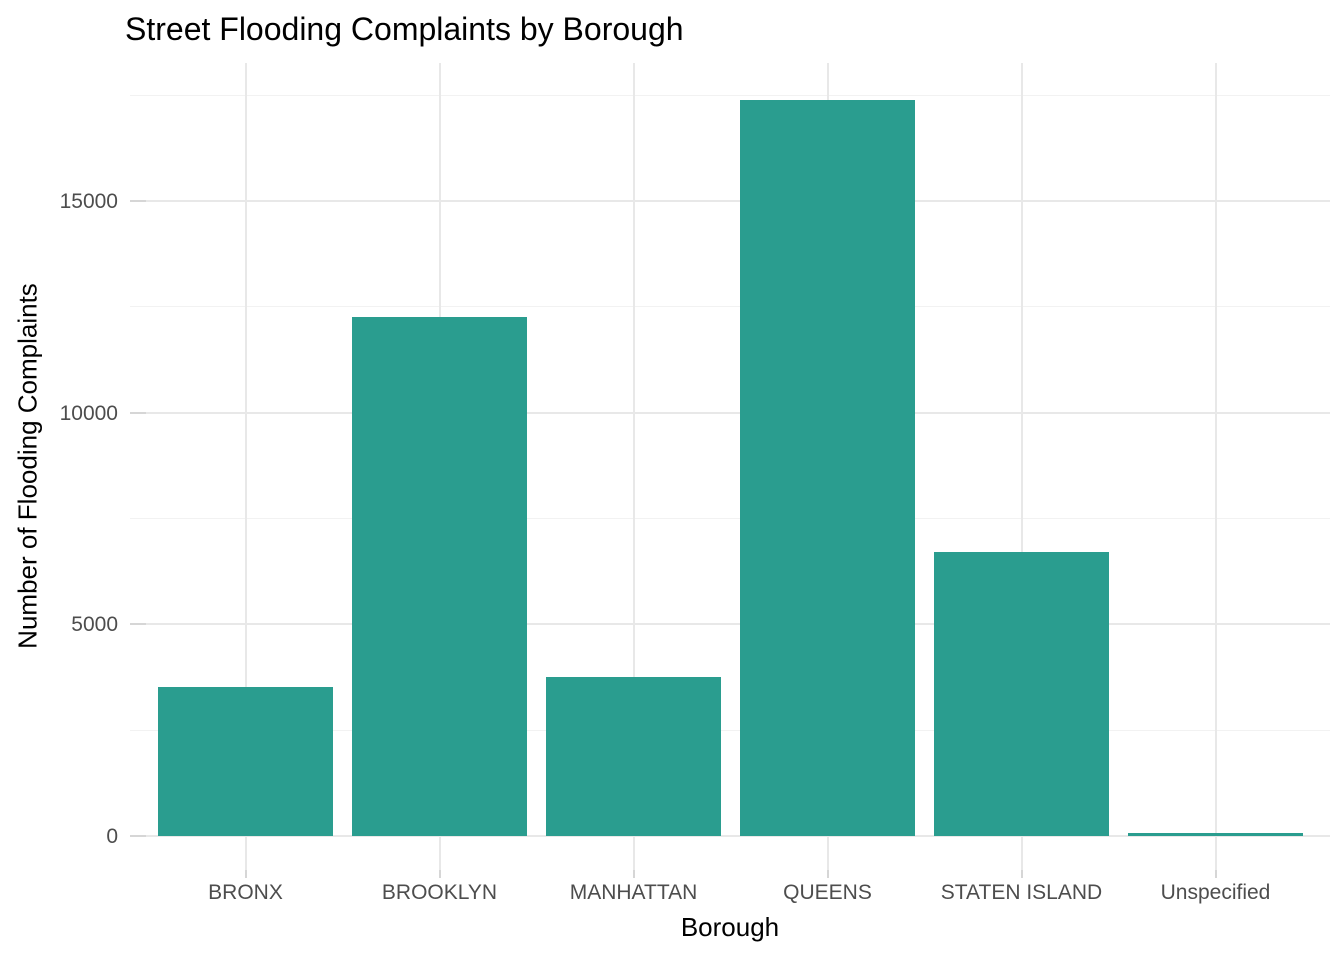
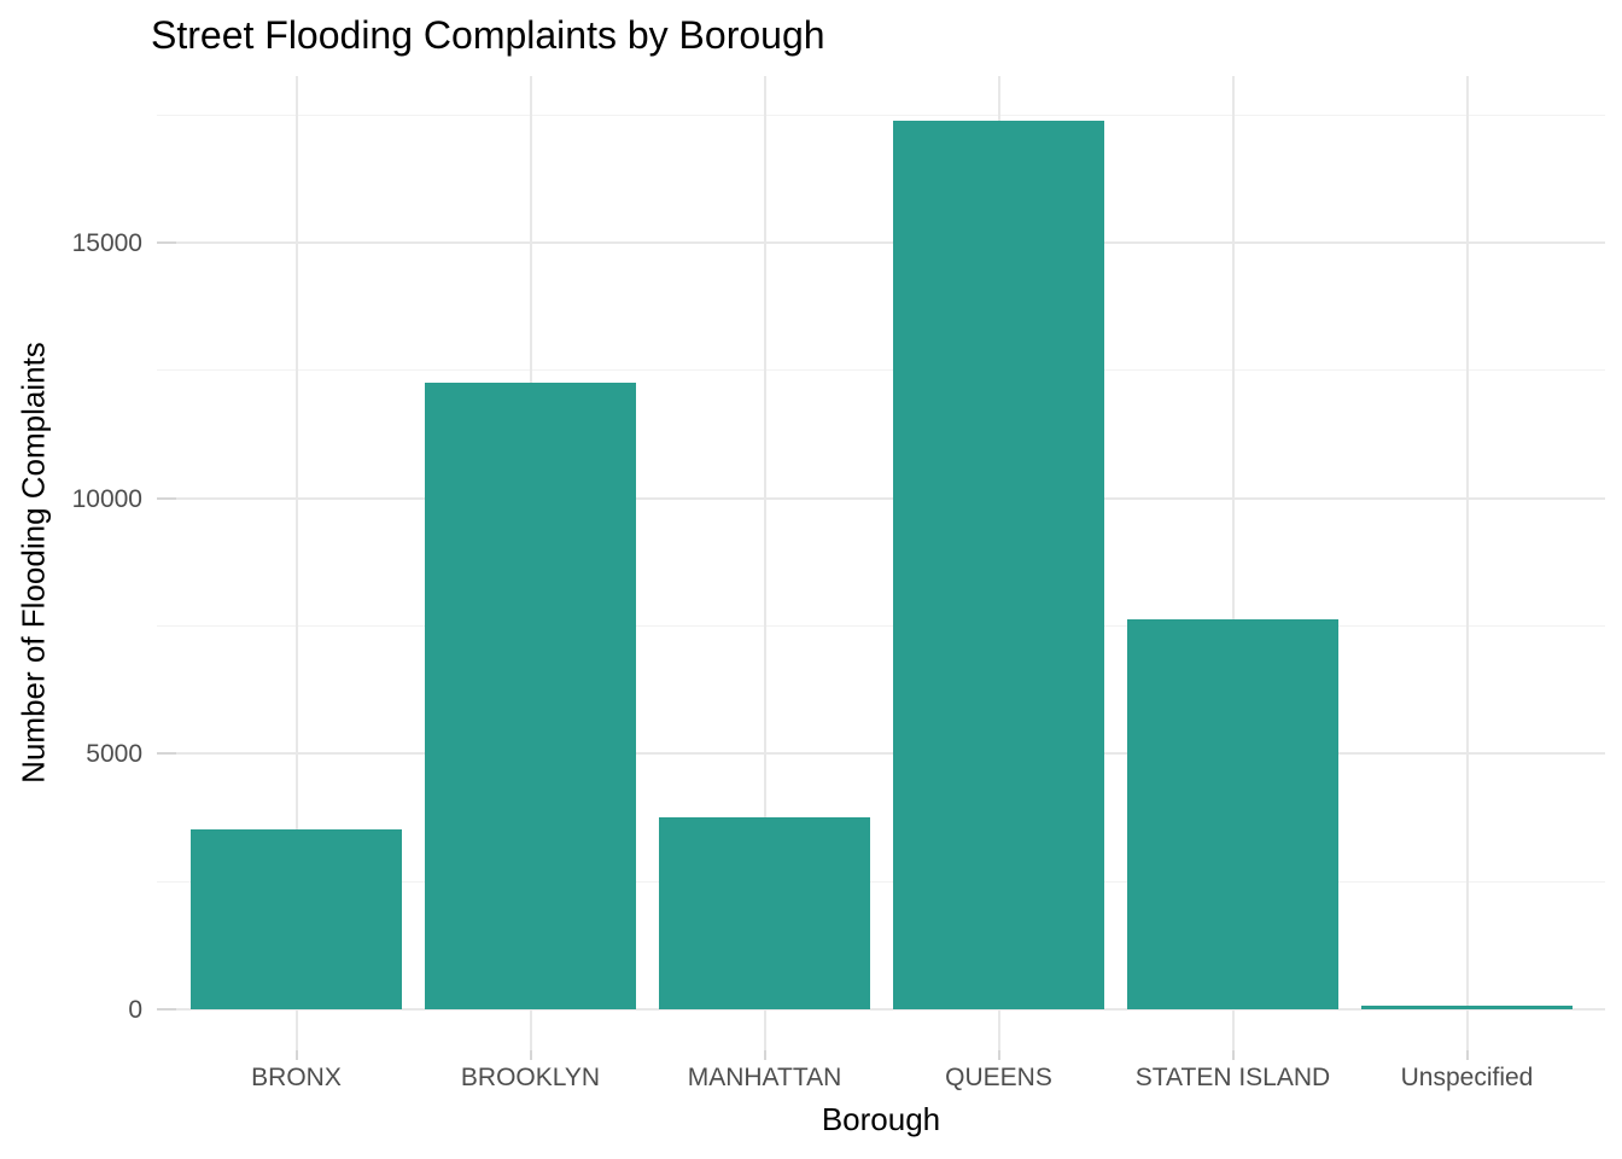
STATEN ISLAND: 6700 -> 7600
